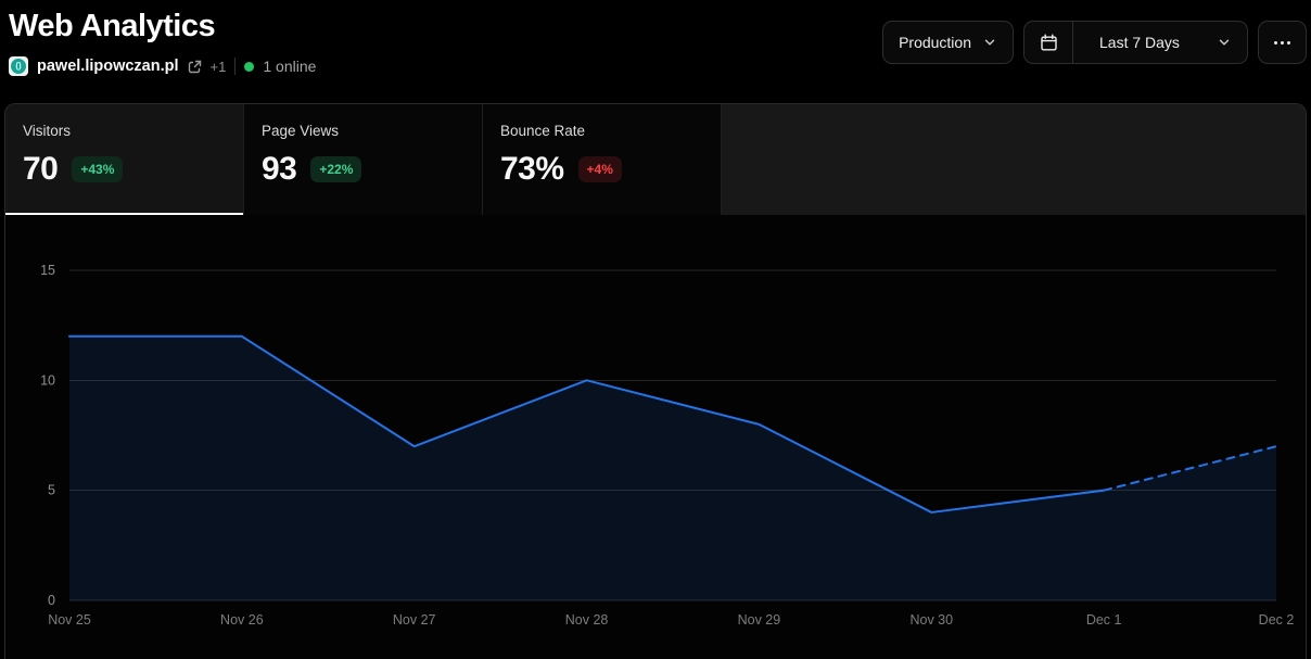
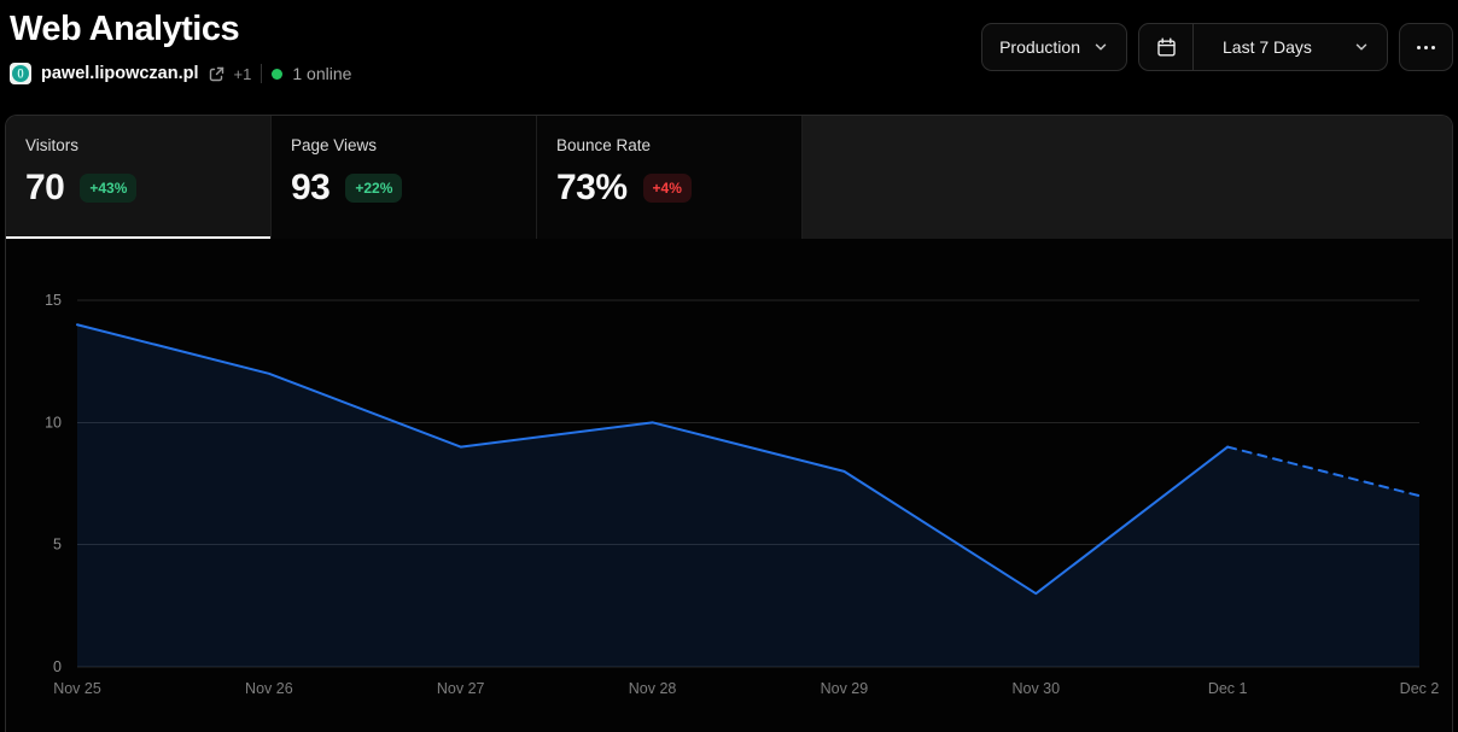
Nov 25: 12 -> 14
Nov 27: 7 -> 9
Nov 30: 4 -> 3
Dec 1: 5 -> 9
